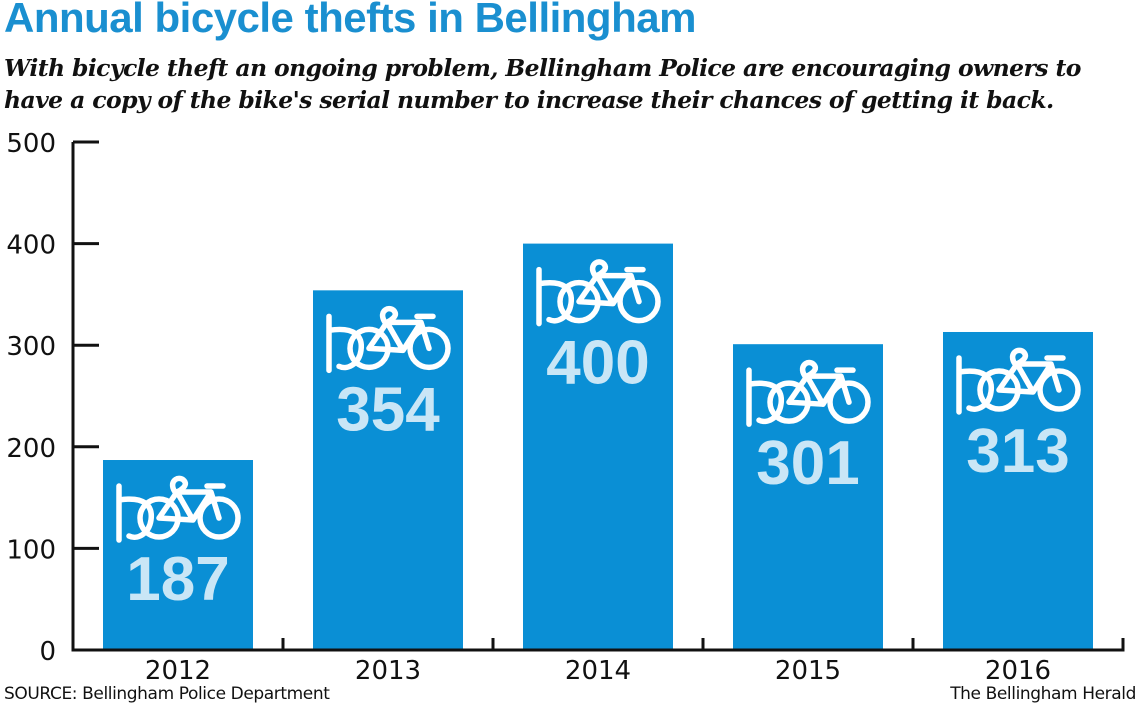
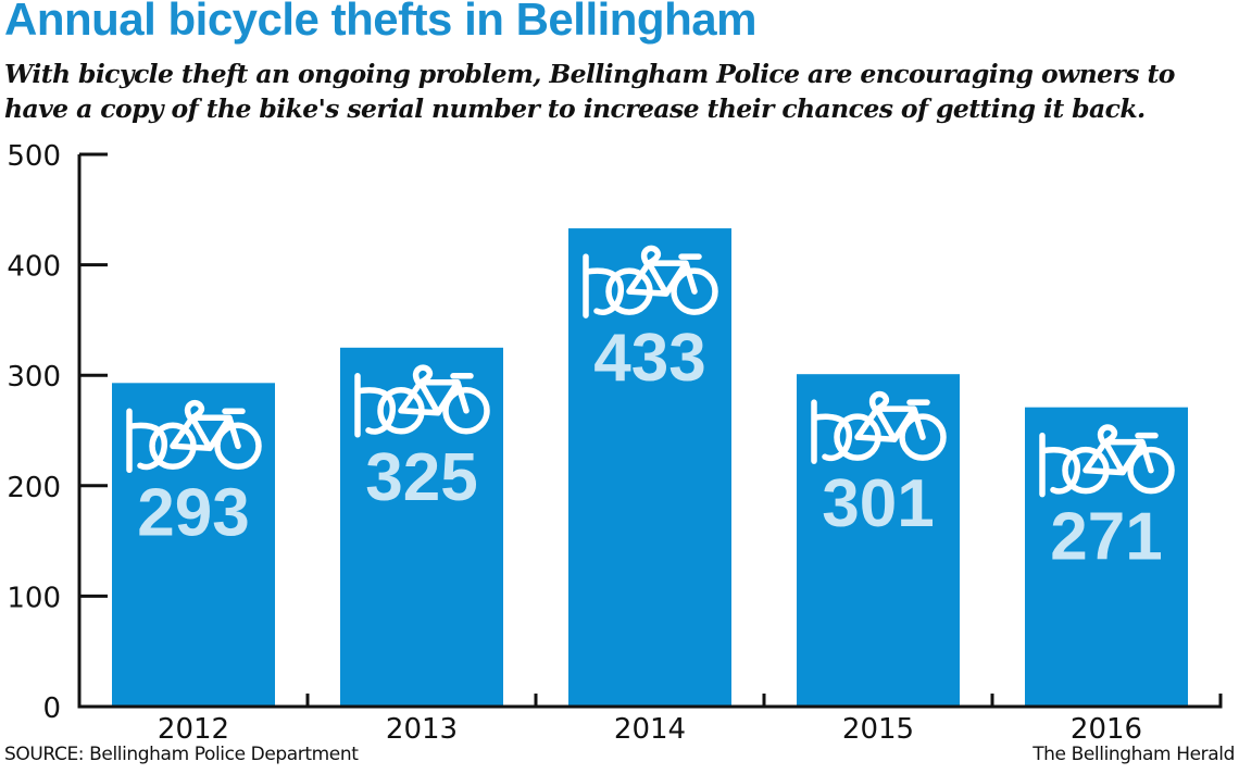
2012: 187 -> 293
2013: 354 -> 325
2014: 400 -> 433
2016: 313 -> 271
